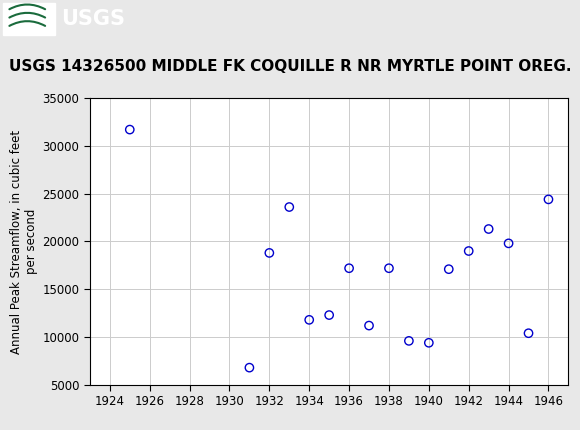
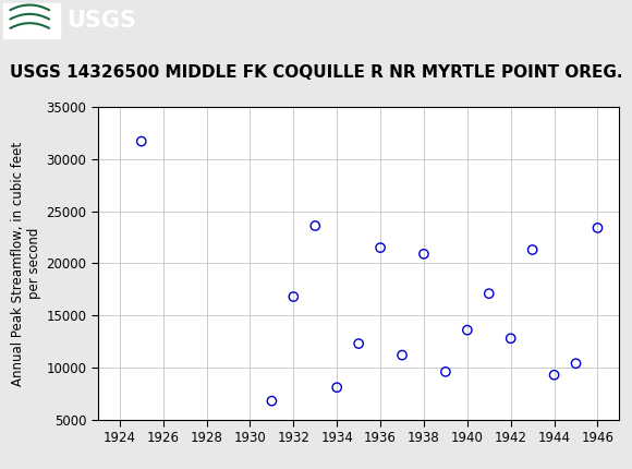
1932: 18800 -> 16800
1934: 11800 -> 8100
1936: 17200 -> 21500
1938: 17200 -> 20900
1940: 9400 -> 13600
1942: 19000 -> 12800
1944: 19800 -> 9300
1946: 24400 -> 23400
